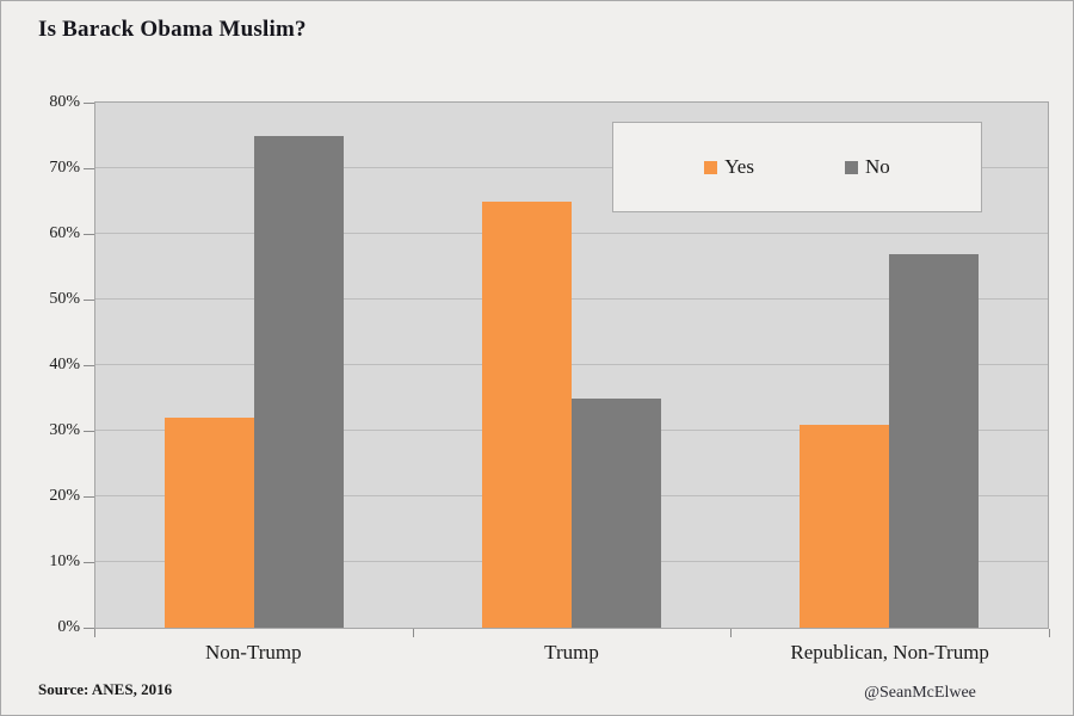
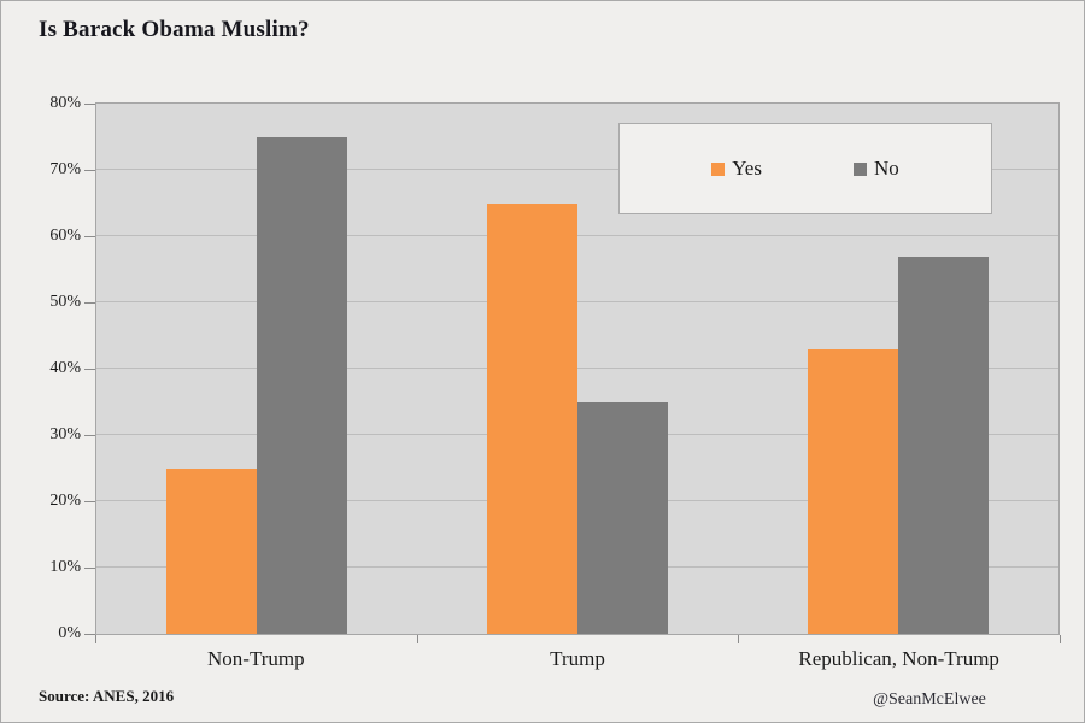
Yes/Non-Trump: 32% -> 25%
Yes/Republican, Non-Trump: 31% -> 43%
